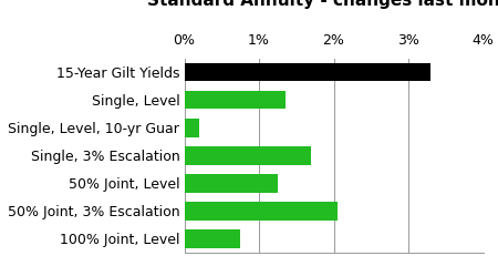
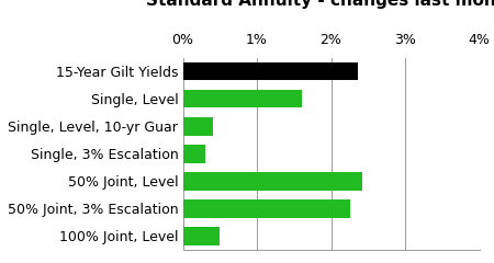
15-Year Gilt Yields: 3.30% -> 2.36%
Single, Level: 1.35% -> 1.60%
Single, Level, 10-yr Guar: 0.20% -> 0.40%
Single, 3% Escalation: 1.70% -> 0.30%
50% Joint, Level: 1.25% -> 2.42%
50% Joint, 3% Escalation: 2.05% -> 2.26%
100% Joint, Level: 0.75% -> 0.50%
